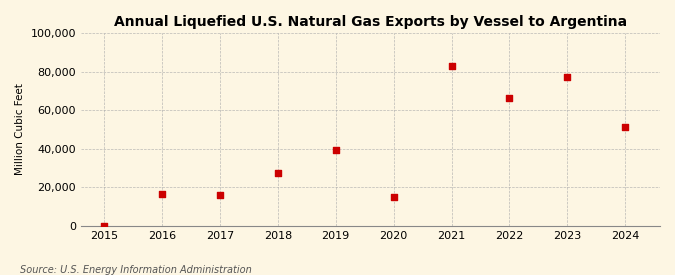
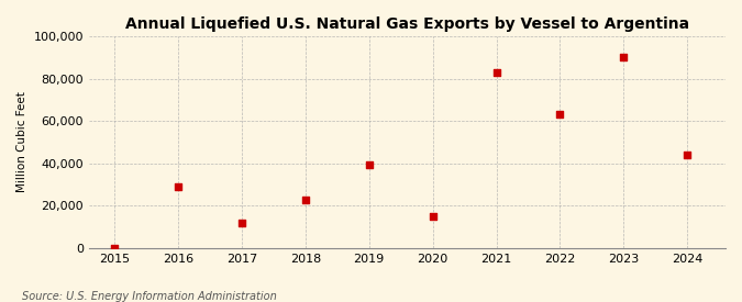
2016: 16,000 -> 29,000
2017: 16,000 -> 12,000
2018: 28,000 -> 23,000
2022: 66,000 -> 63,000
2023: 77,000 -> 90,000
2024: 52,000 -> 44,000
